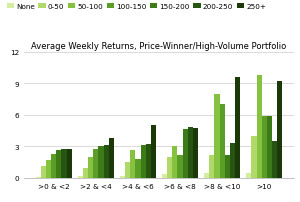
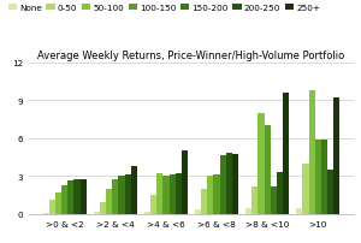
50-100/>4 & <6: 2.6 -> 3.2
100-150/>4 & <6: 1.8 -> 3.0
100-150/>6 & <8: 2.2 -> 3.1
